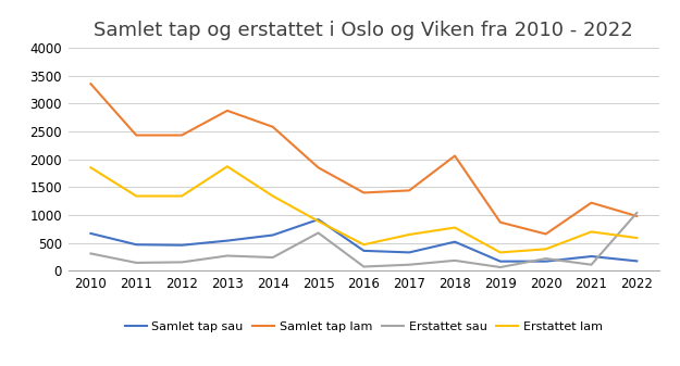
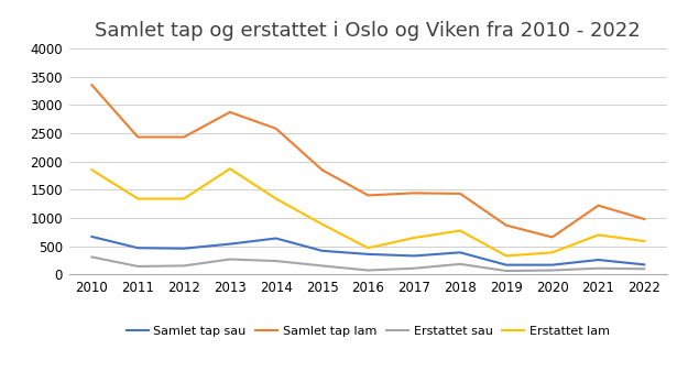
Samlet tap sau/2015: 920 -> 420
Erstattet sau/2015: 680 -> 160
Samlet tap sau/2018: 520 -> 390
Samlet tap lam/2018: 2060 -> 1430
Erstattet sau/2020: 220 -> 80
Erstattet sau/2022: 1040 -> 100
